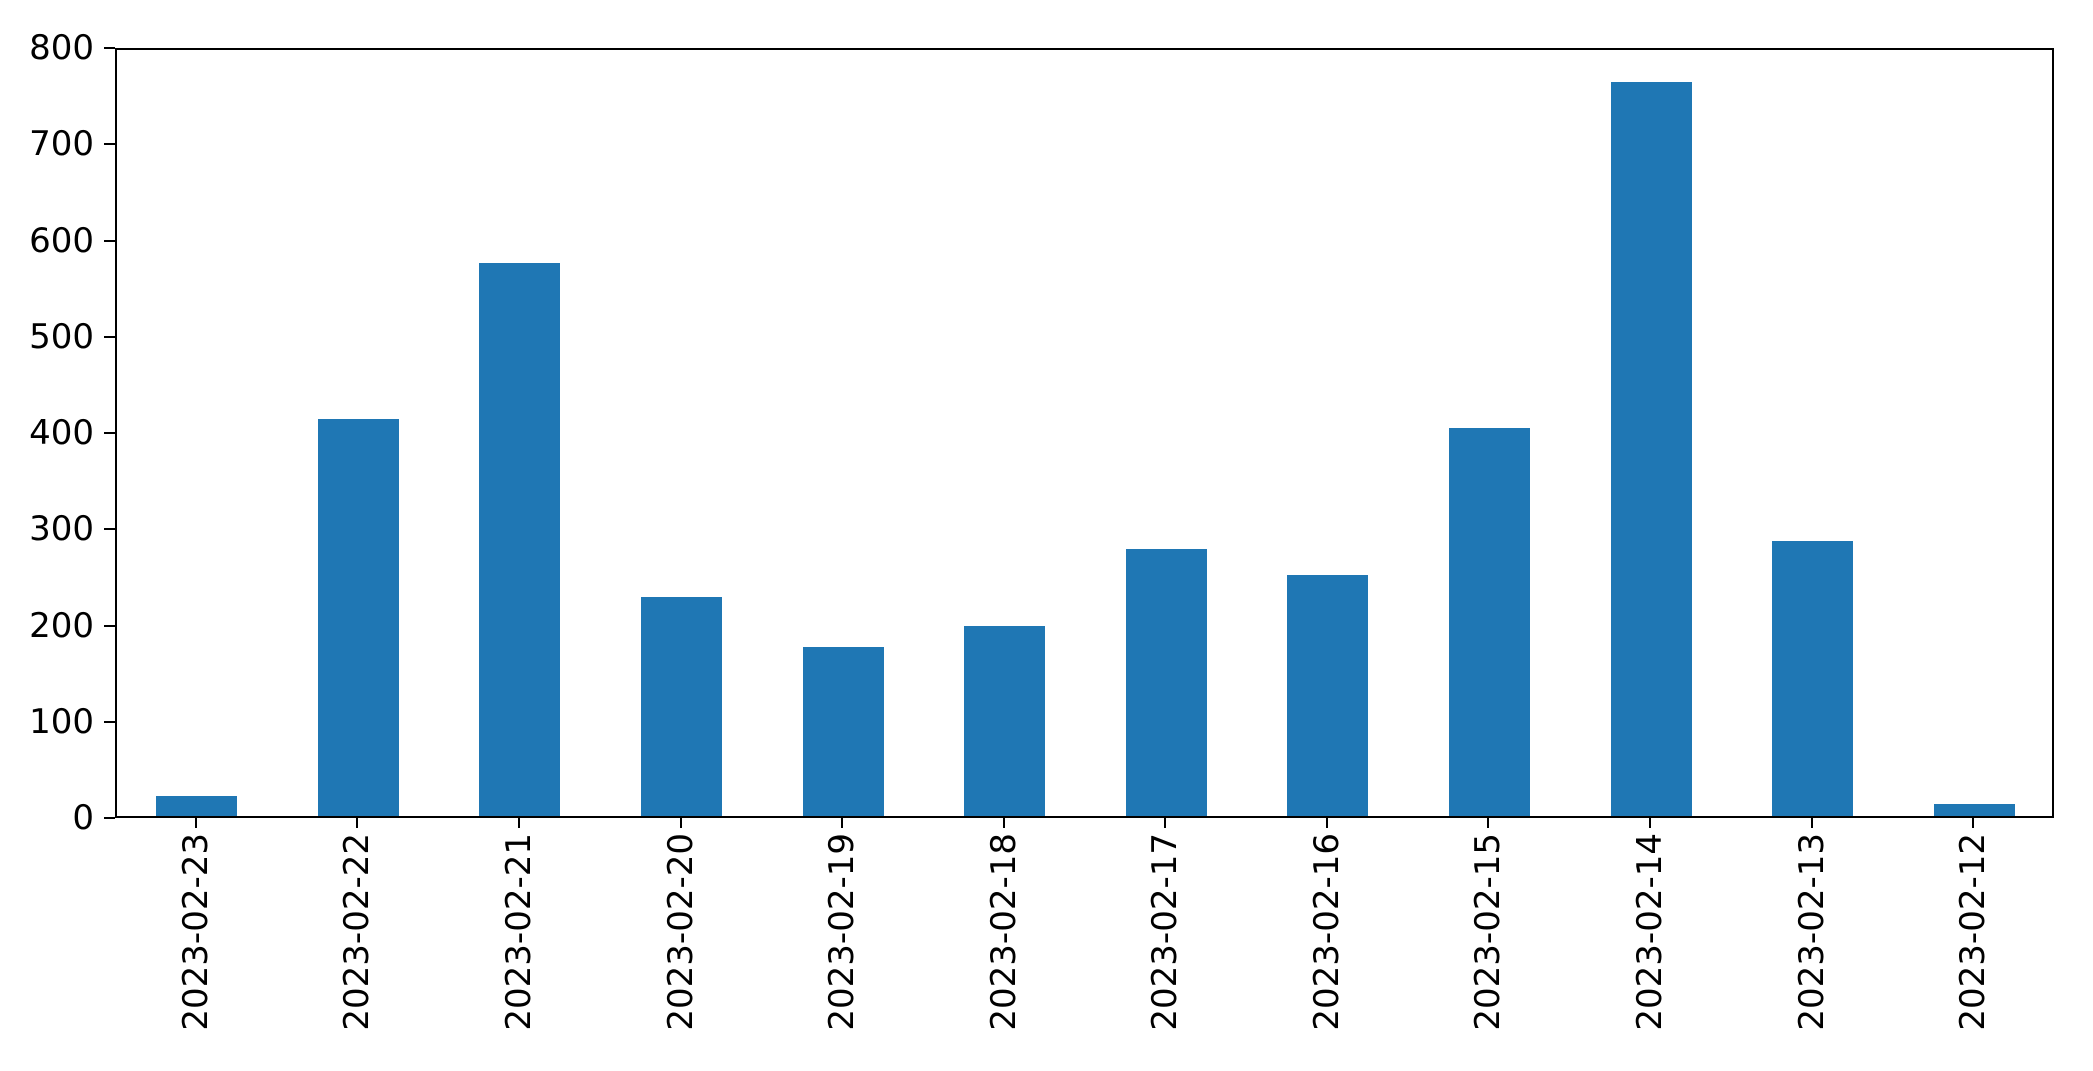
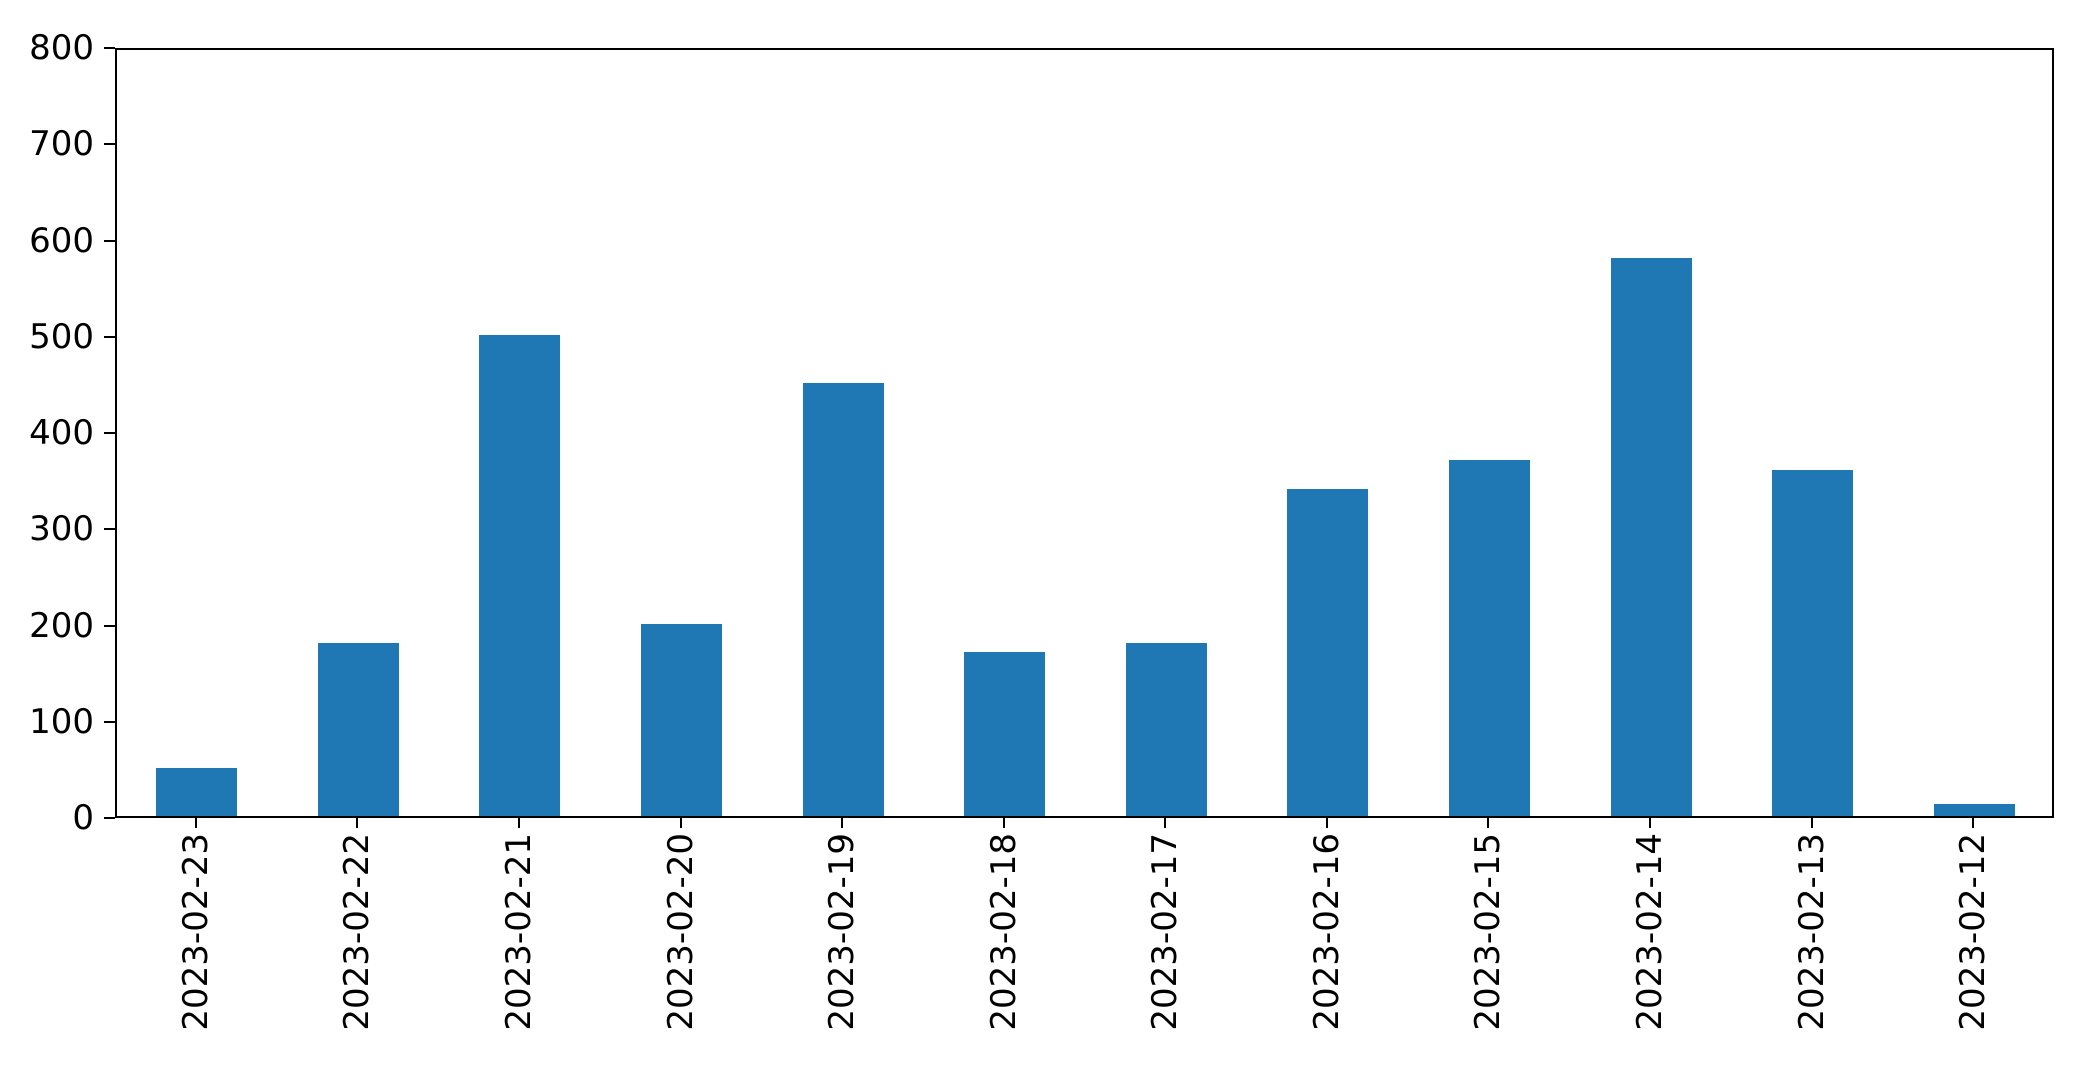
2023-02-23: 20 -> 50
2023-02-22: 410 -> 180
2023-02-21: 580 -> 500
2023-02-20: 230 -> 200
2023-02-19: 180 -> 450
2023-02-18: 200 -> 170
2023-02-17: 280 -> 180
2023-02-16: 250 -> 340
2023-02-15: 400 -> 370
2023-02-14: 760 -> 580
2023-02-13: 290 -> 360
